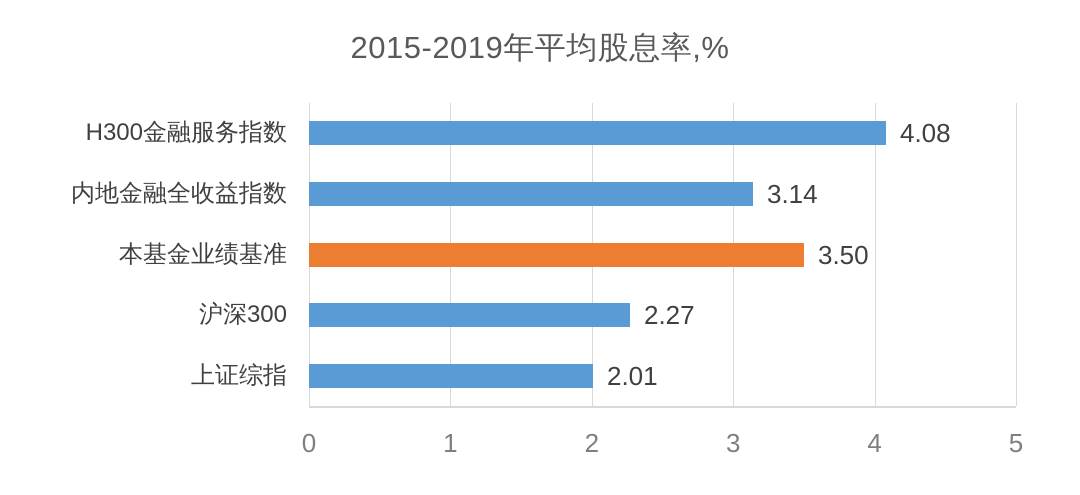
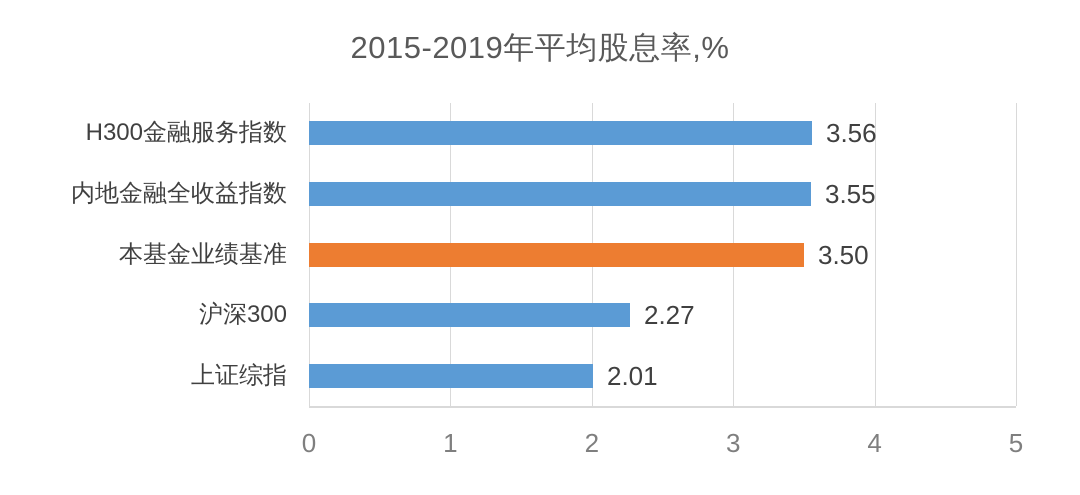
H300金融服务指数: 4.08 -> 3.56
内地金融全收益指数: 3.14 -> 3.55
